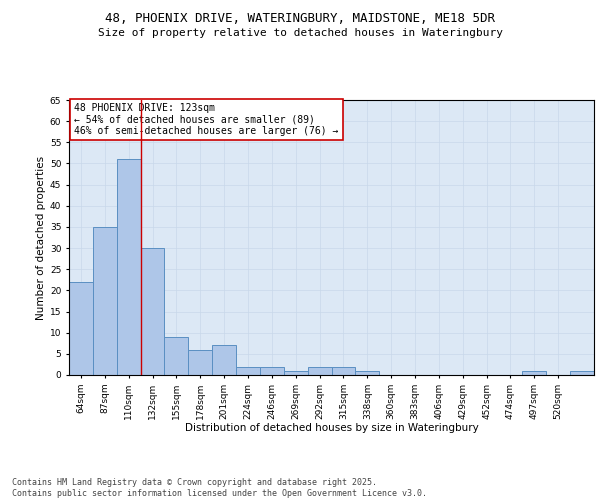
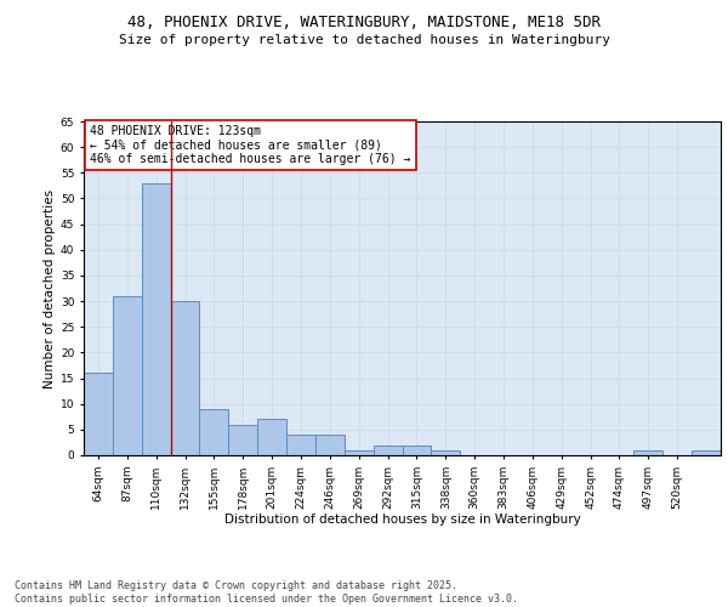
64sqm: 22 -> 16
87sqm: 35 -> 31
110sqm: 51 -> 53
224sqm: 2 -> 4
246sqm: 2 -> 4
